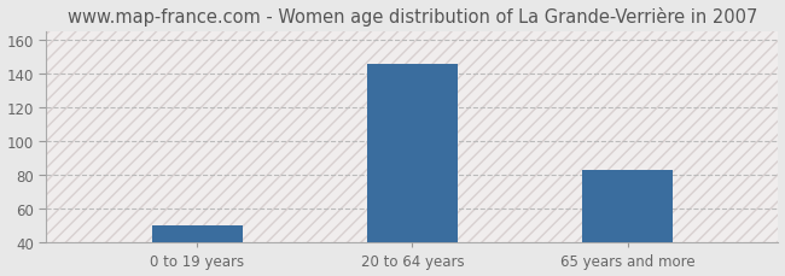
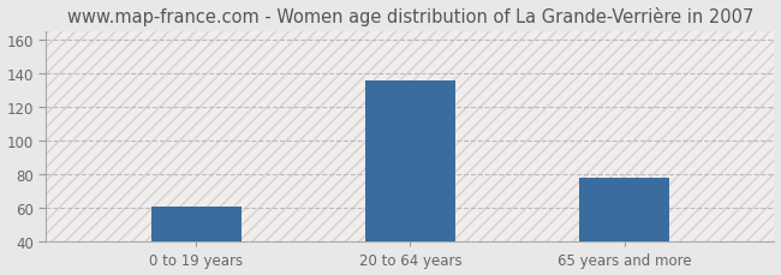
0 to 19 years: 50 -> 61
20 to 64 years: 146 -> 136
65 years and more: 83 -> 78
